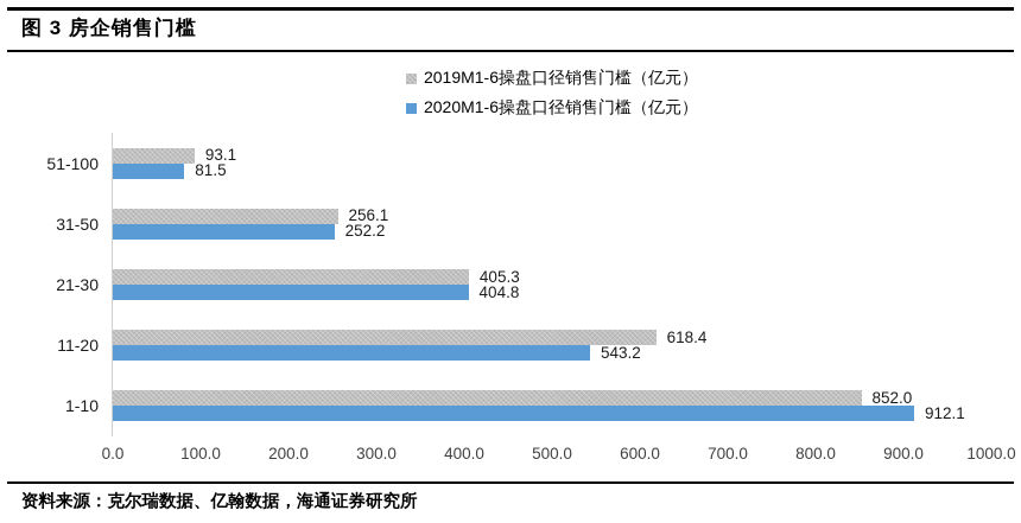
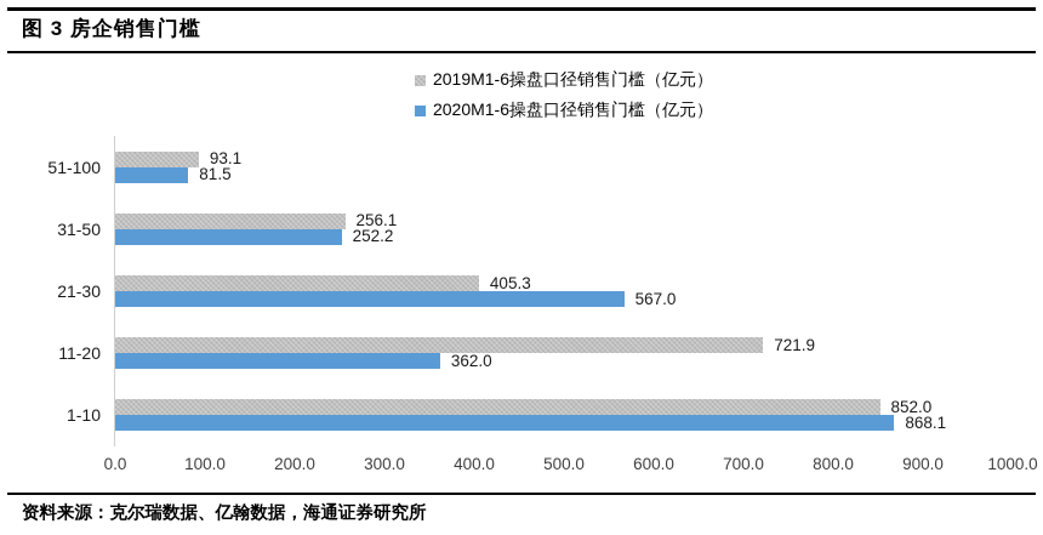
2020M1-6操盘口径销售门槛（亿元）/21-30: 404.8 -> 567.0
2019M1-6操盘口径销售门槛（亿元）/11-20: 618.4 -> 721.9
2020M1-6操盘口径销售门槛（亿元）/11-20: 543.2 -> 362.0
2020M1-6操盘口径销售门槛（亿元）/1-10: 912.1 -> 868.1
